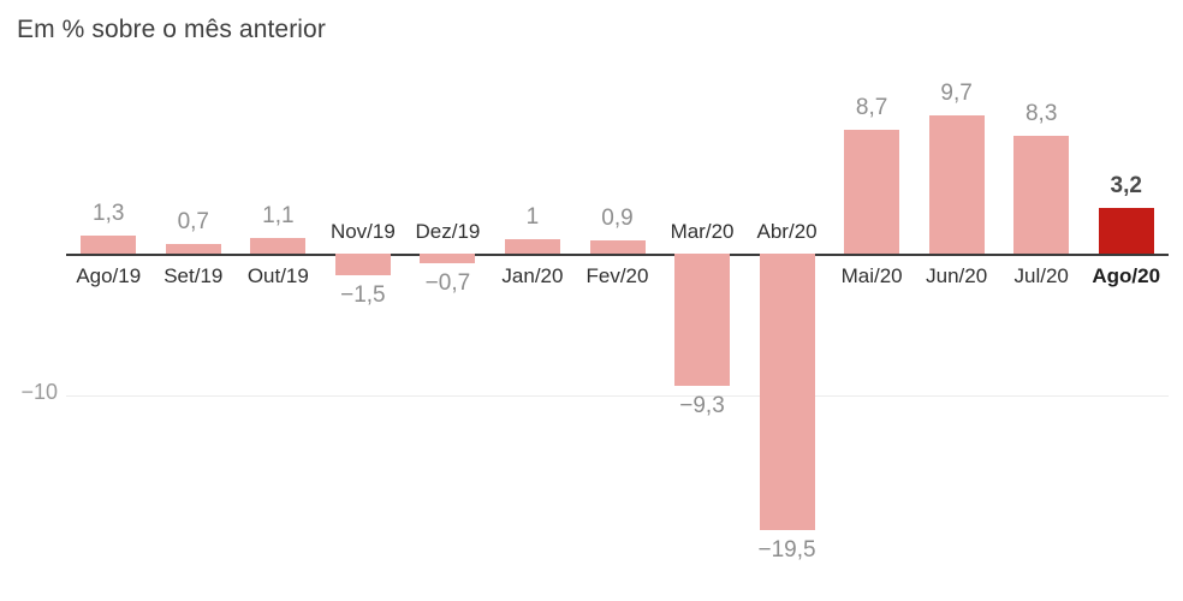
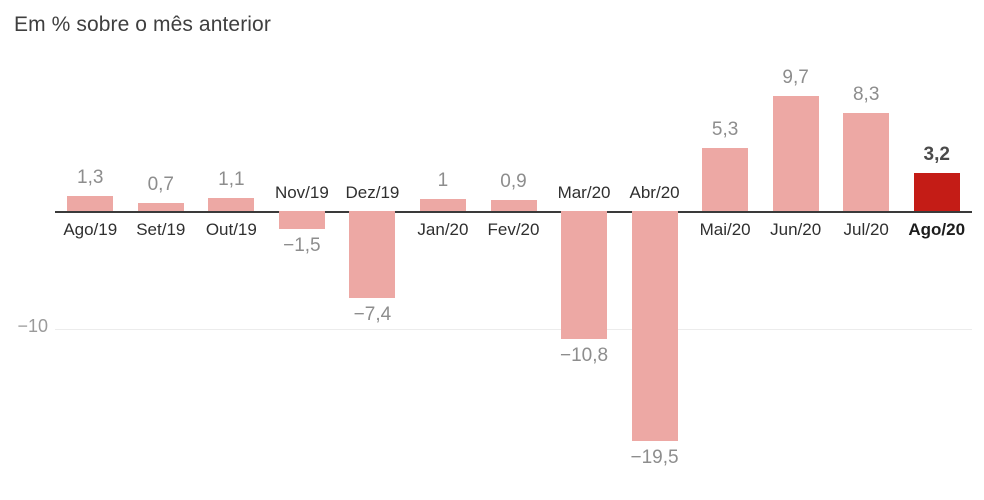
Dez/19: −0,7 -> −7,4
Mar/20: −9,3 -> −10,8
Mai/20: 8,7 -> 5,3
